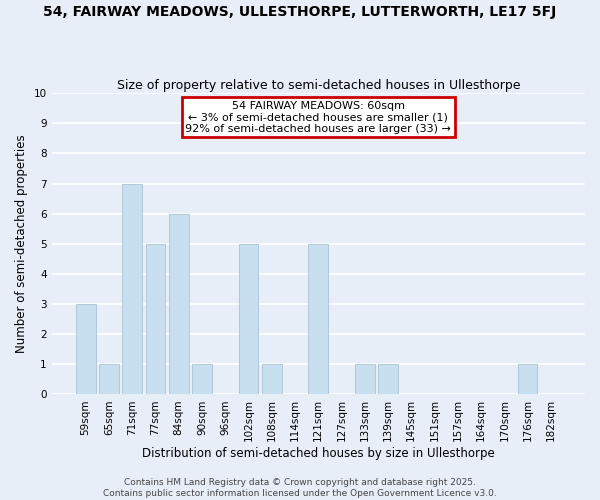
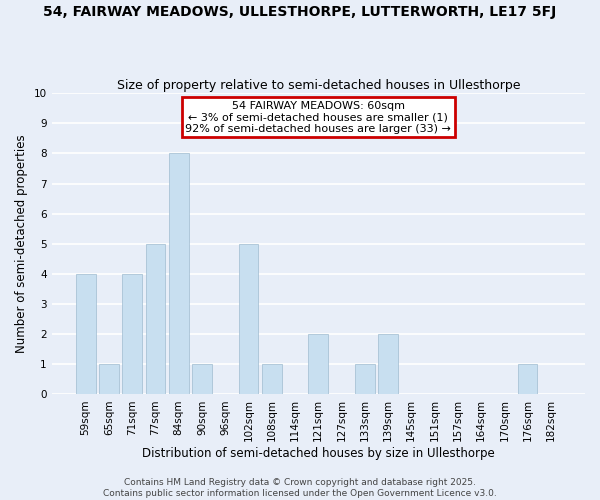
59sqm: 3 -> 4
71sqm: 7 -> 4
84sqm: 6 -> 8
121sqm: 5 -> 2
139sqm: 1 -> 2
